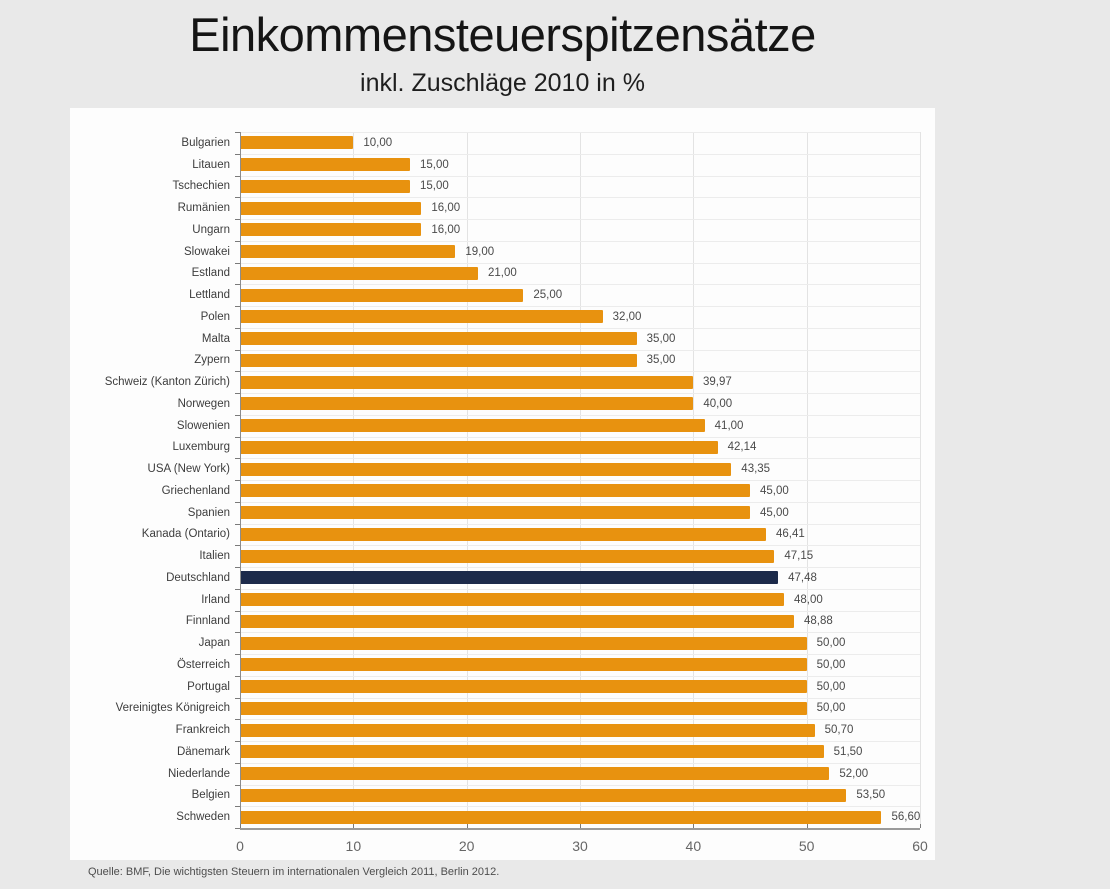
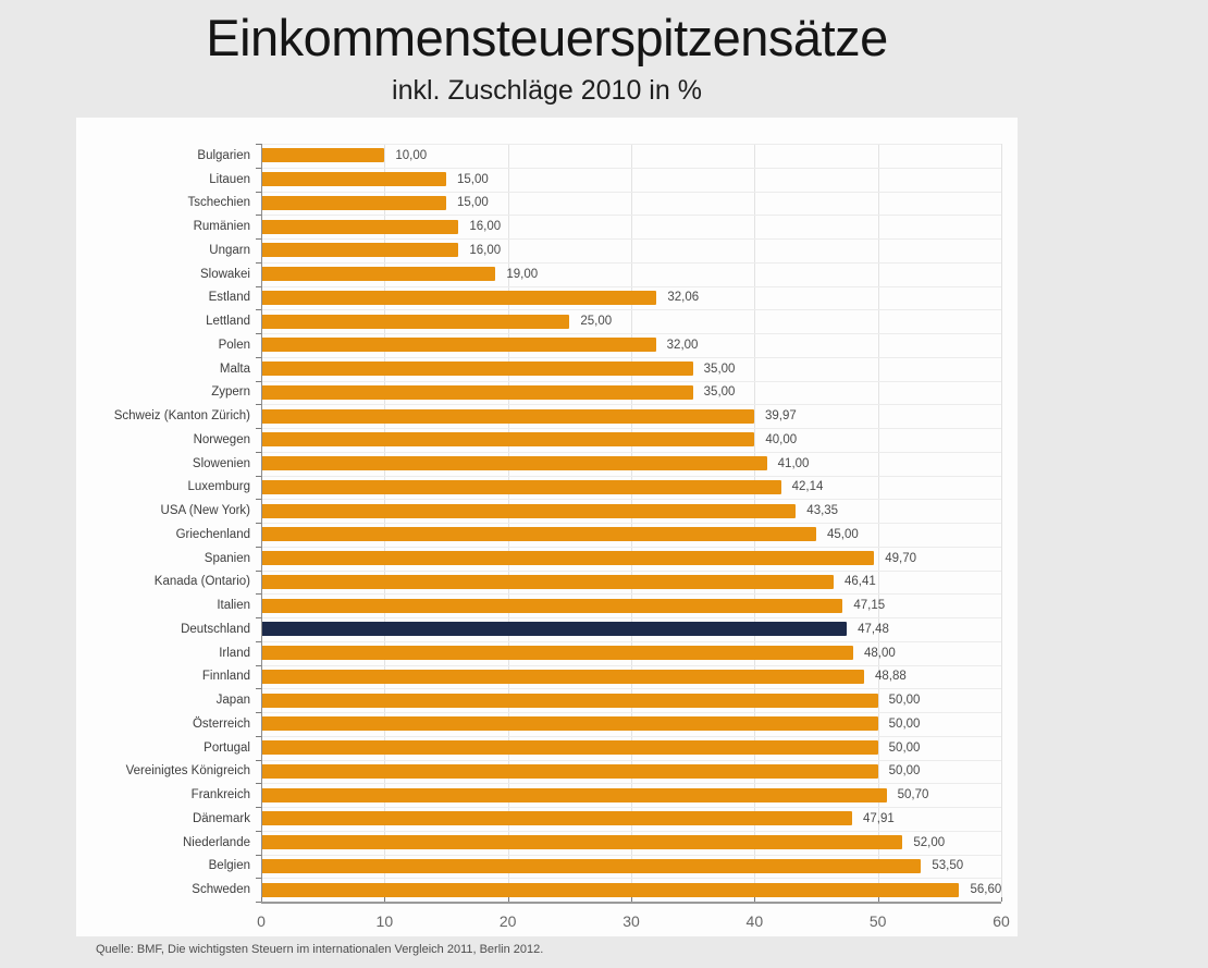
Estland: 21,00 -> 32,06
Spanien: 45,00 -> 49,70
Dänemark: 51,50 -> 47,91
